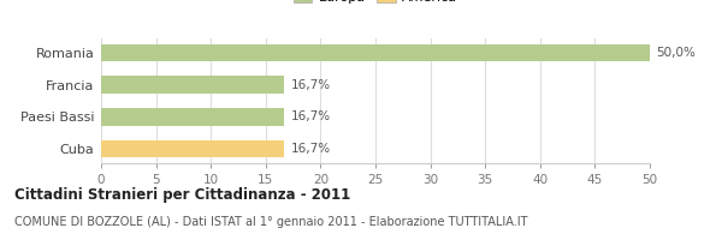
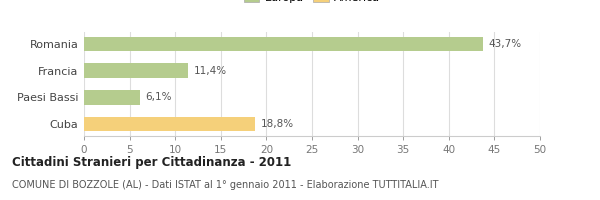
Romania: 50,0% -> 43,7%
Francia: 16,7% -> 11,4%
Paesi Bassi: 16,7% -> 6,1%
Cuba: 16,7% -> 18,8%
